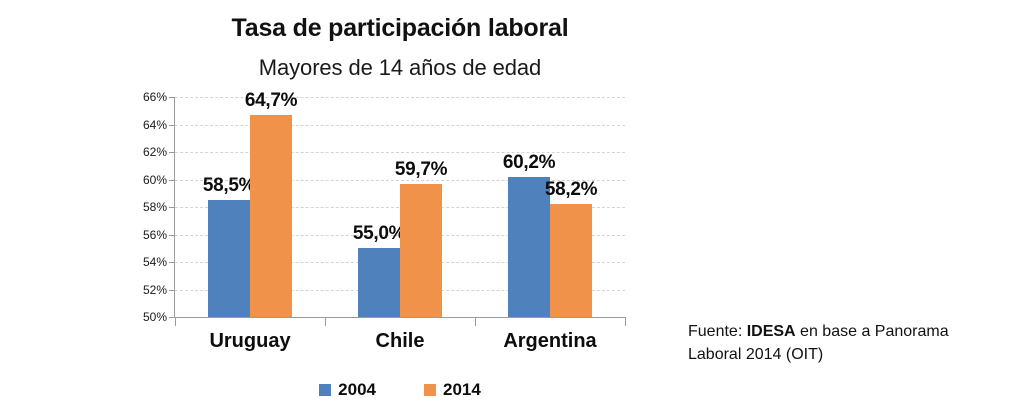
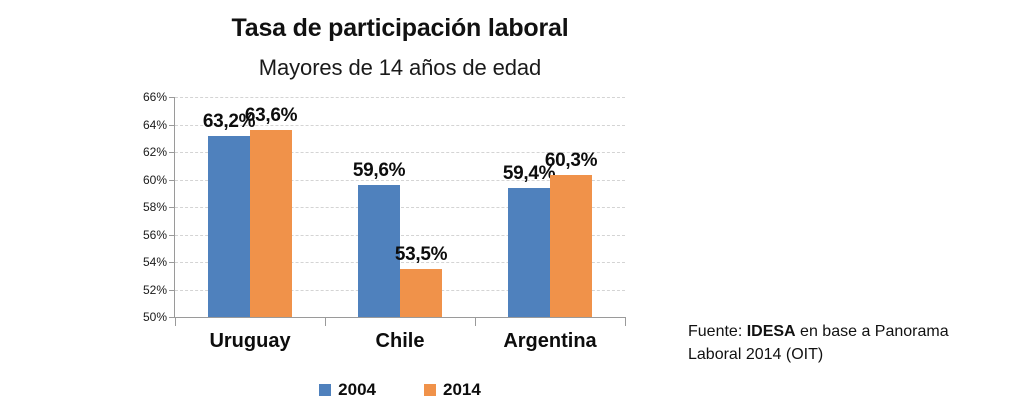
2004/Uruguay: 58,5% -> 63,2%
2014/Uruguay: 64,7% -> 63,6%
2004/Chile: 55,0% -> 59,6%
2014/Chile: 59,7% -> 53,5%
2004/Argentina: 60,2% -> 59,4%
2014/Argentina: 58,2% -> 60,3%
